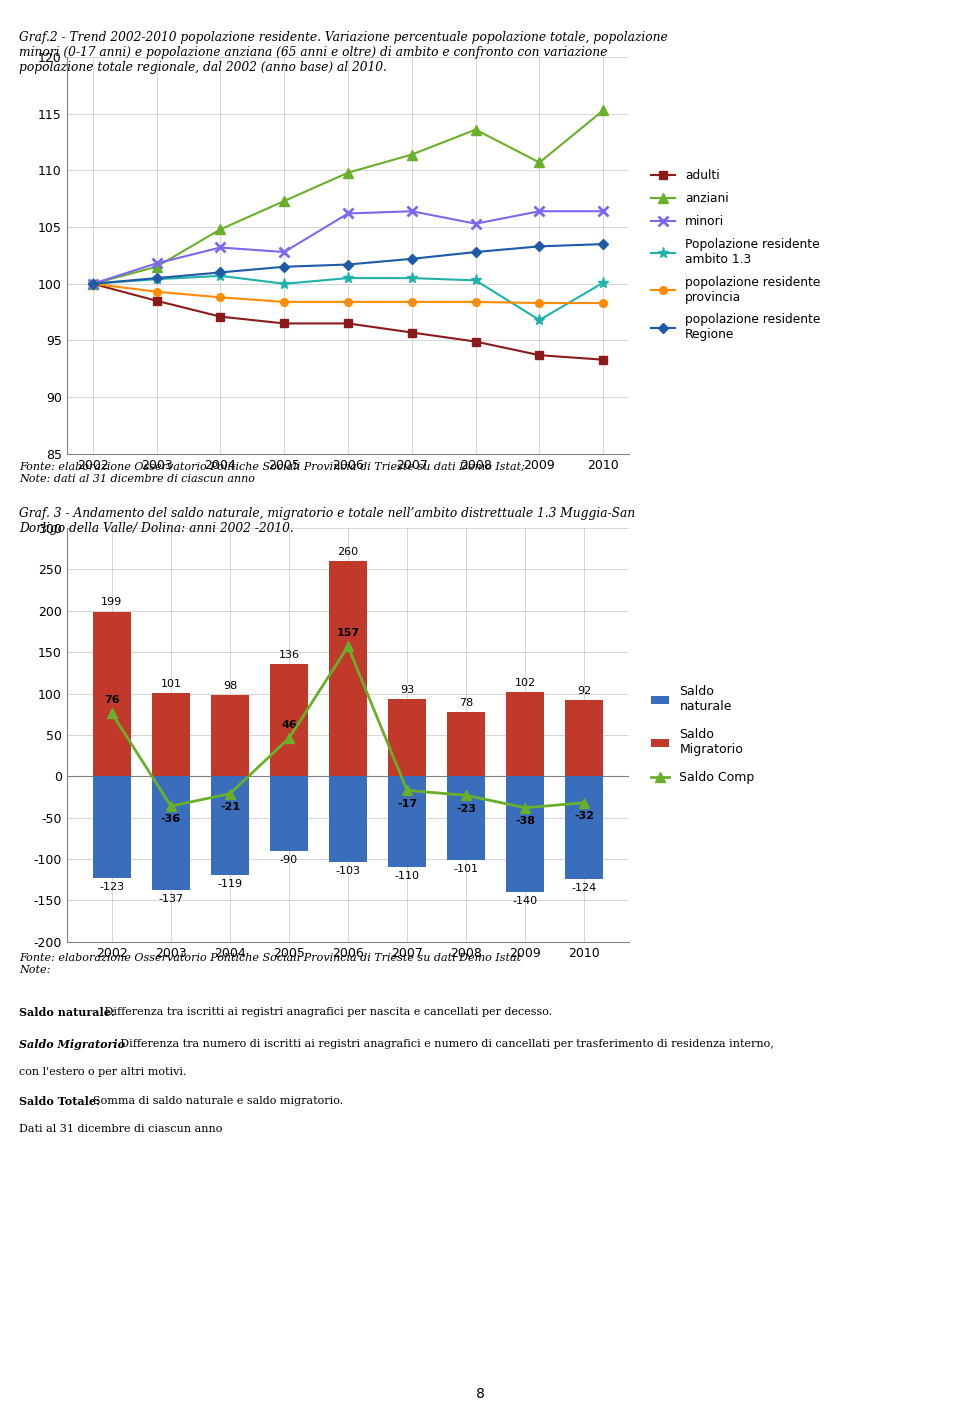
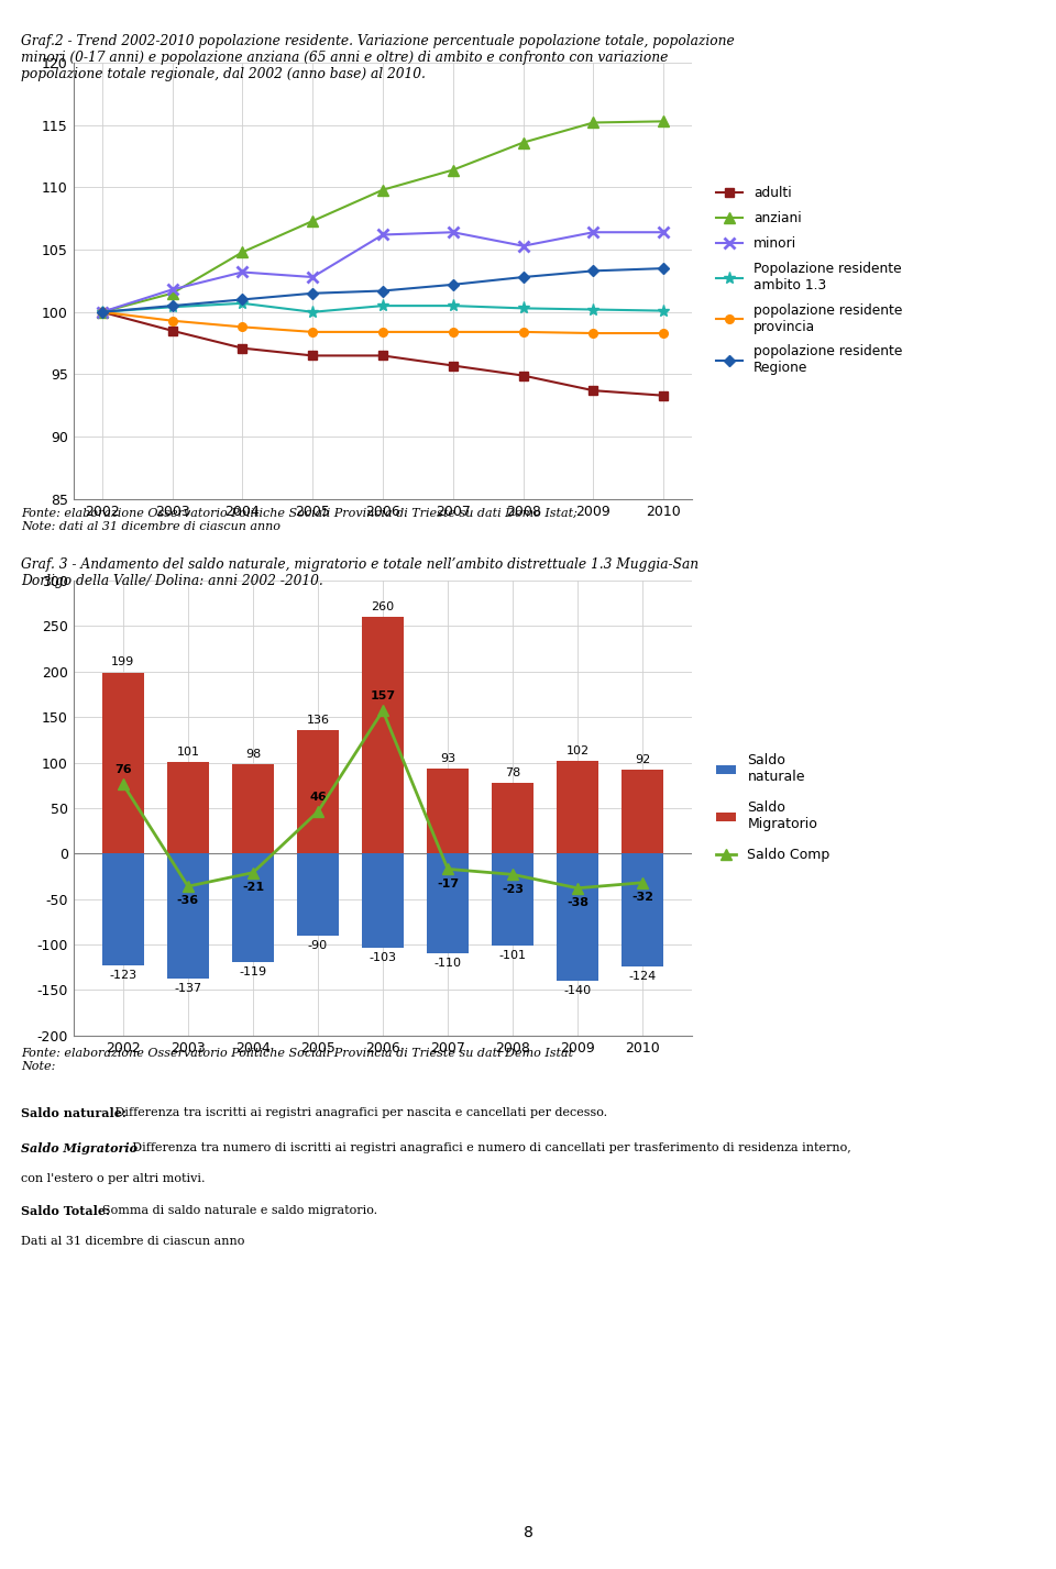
anziani/2009: 110.7 -> 115.2
Popolazione residente ambito 1.3/2009: 96.8 -> 100.2
